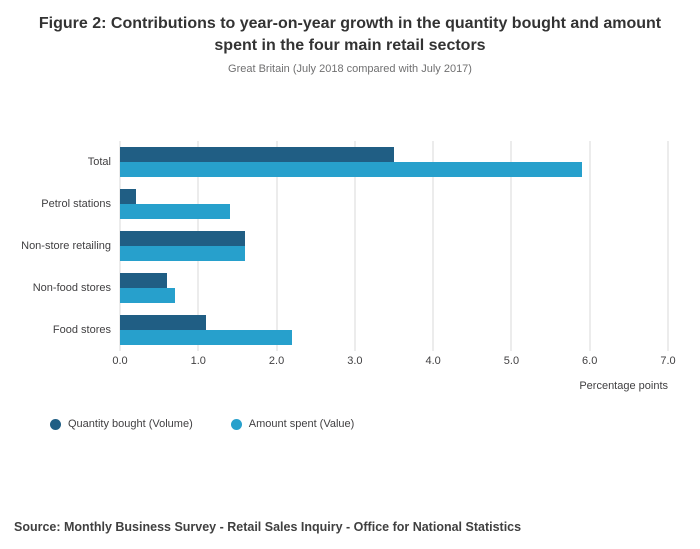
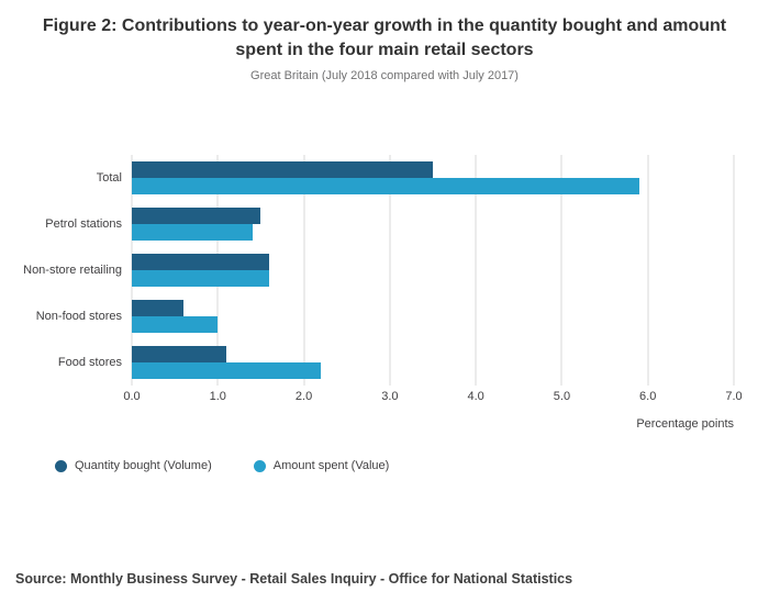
Quantity bought (Volume)/Petrol stations: 0.2 -> 1.5
Amount spent (Value)/Non-food stores: 0.7 -> 1.0
